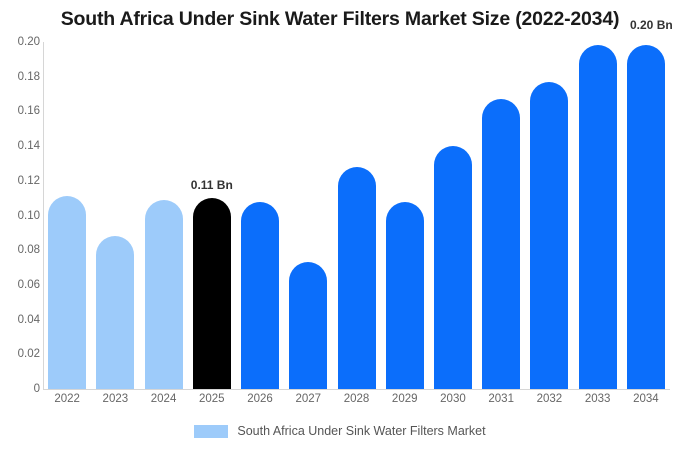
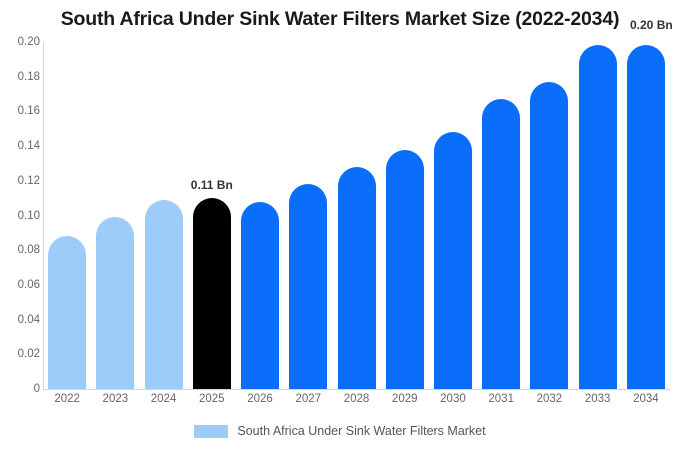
2022: 0.111 -> 0.088
2023: 0.088 -> 0.099
2027: 0.073 -> 0.118
2029: 0.108 -> 0.138
2030: 0.140 -> 0.148
